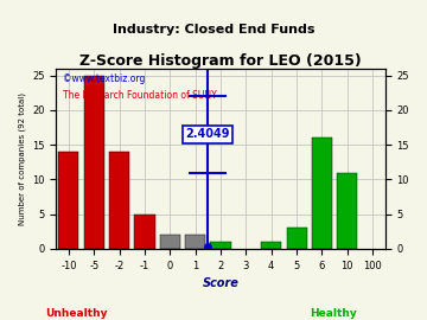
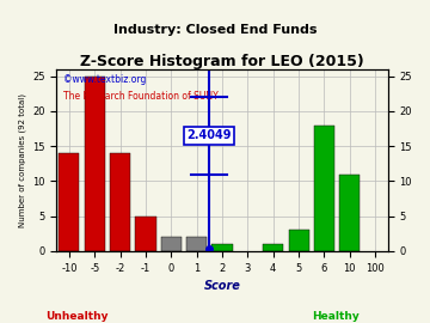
6: 16 -> 18
